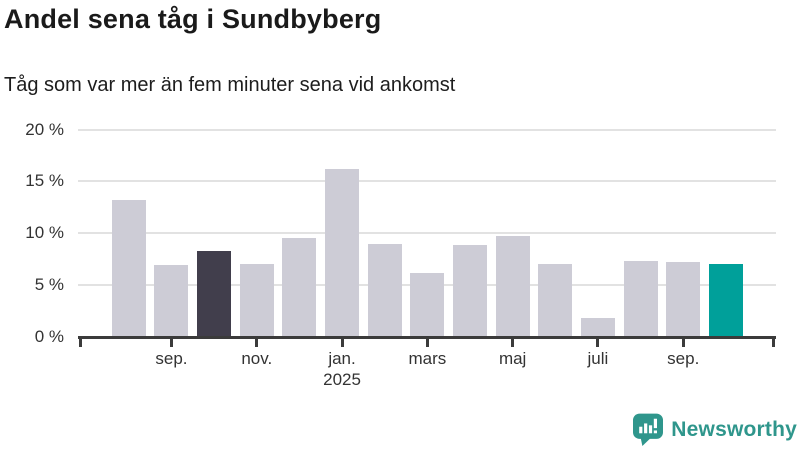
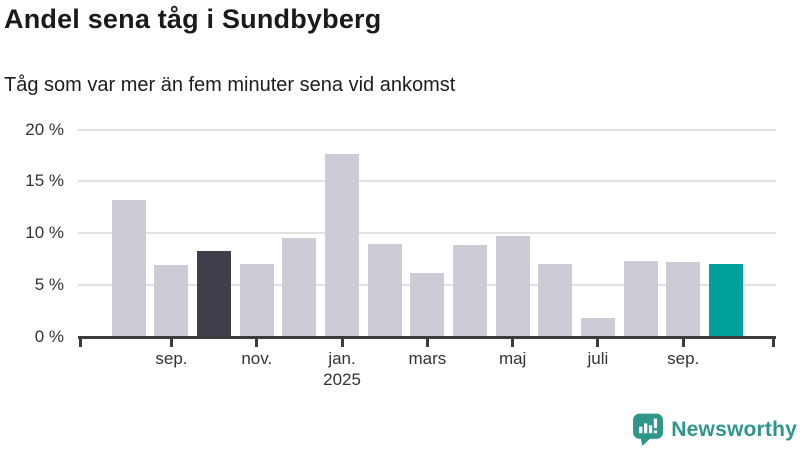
jan. 2025: 16.2% -> 17.6%
